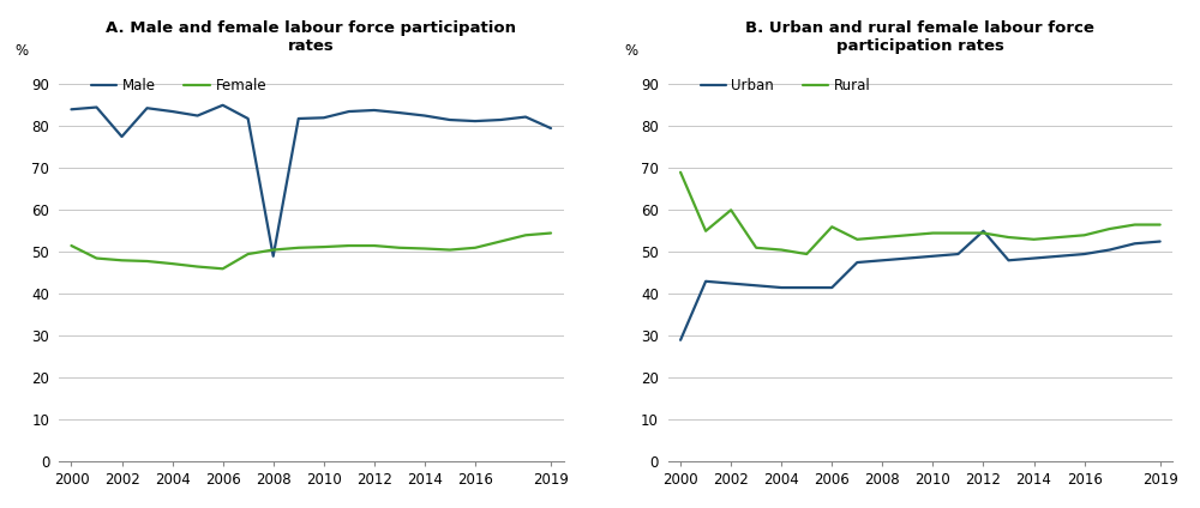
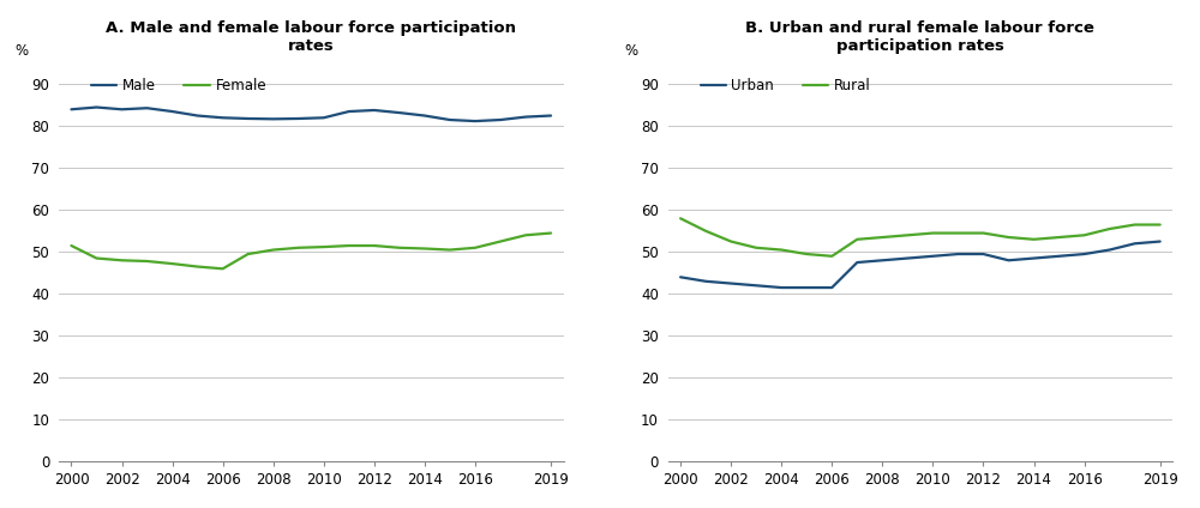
A. Male and female labour force participation rates/Male/2002: 77.5 -> 84.0
A. Male and female labour force participation rates/Male/2006: 85.0 -> 82.0
A. Male and female labour force participation rates/Male/2008: 49.0 -> 81.7
A. Male and female labour force participation rates/Male/2019: 79.5 -> 82.5
B. Urban and rural female labour force participation rates/Urban/2000: 29.0 -> 44.0
B. Urban and rural female labour force participation rates/Rural/2000: 69.0 -> 58.0
B. Urban and rural female labour force participation rates/Rural/2002: 60.0 -> 52.5
B. Urban and rural female labour force participation rates/Rural/2006: 56.0 -> 49.0
B. Urban and rural female labour force participation rates/Urban/2012: 55.0 -> 49.5
